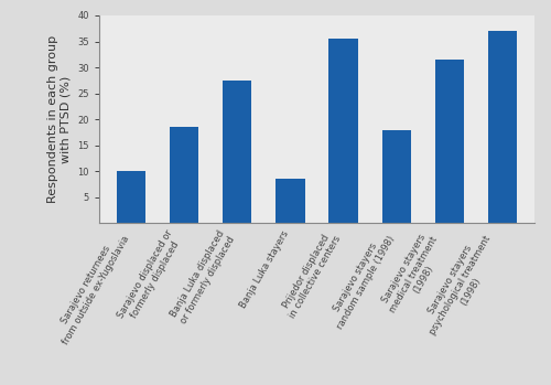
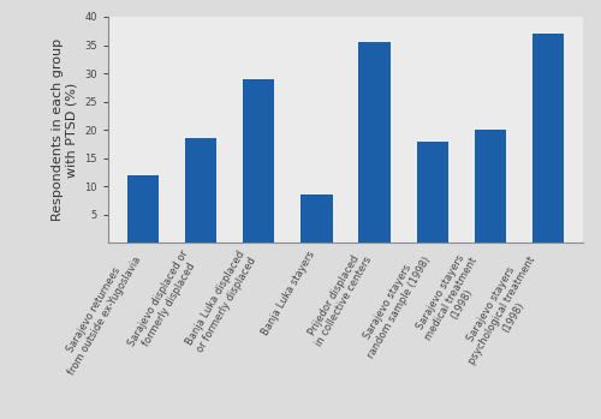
Sarajevo returnees from outside ex-Yugoslavia: 10.0 -> 12.0
Banja Luka displaced or formerly displaced: 27.5 -> 29.0
Sarajevo stayers medical treatment (1998): 31.5 -> 20.0
